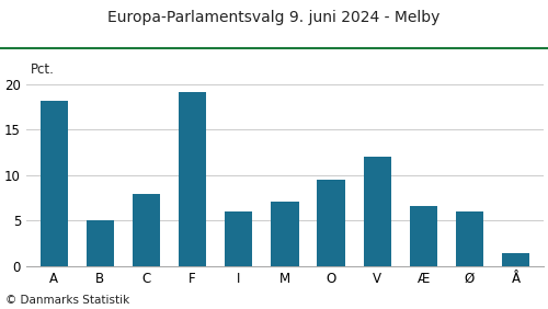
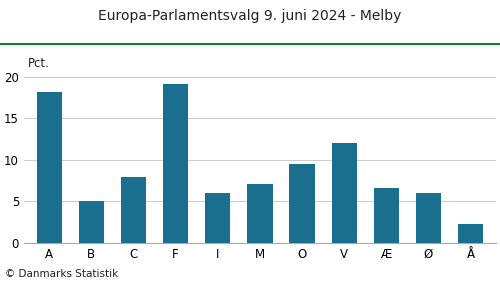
Å: 1.4 -> 2.3
